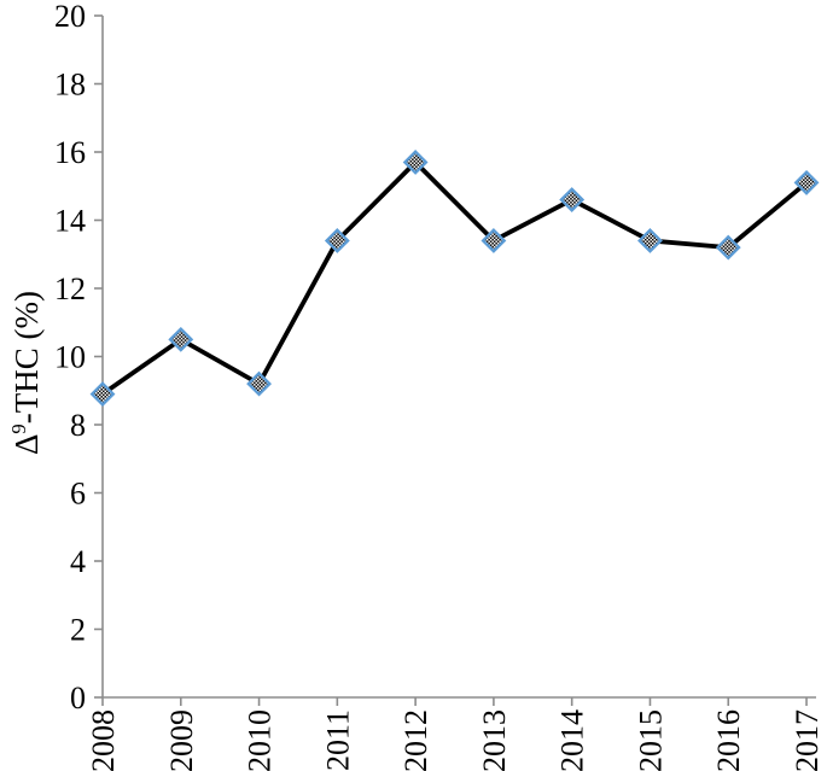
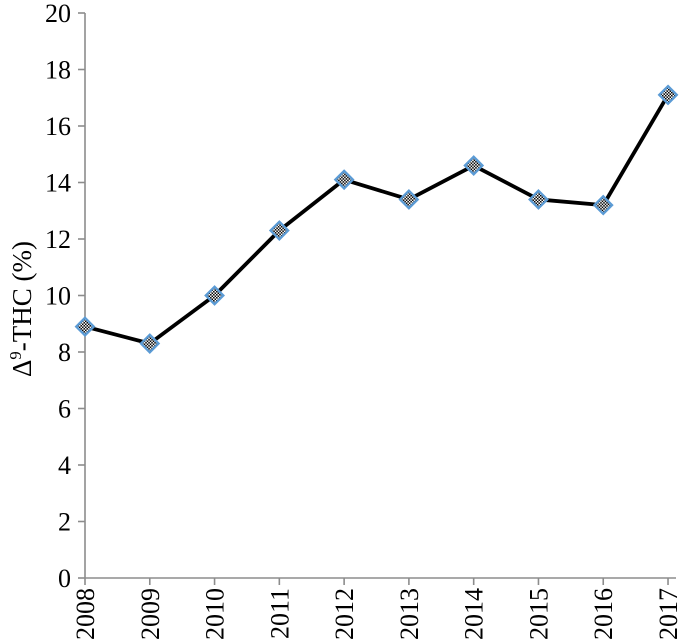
2009: 10.5 -> 8.3
2010: 9.2 -> 10.0
2011: 13.4 -> 12.3
2012: 15.7 -> 14.1
2017: 15.1 -> 17.1
